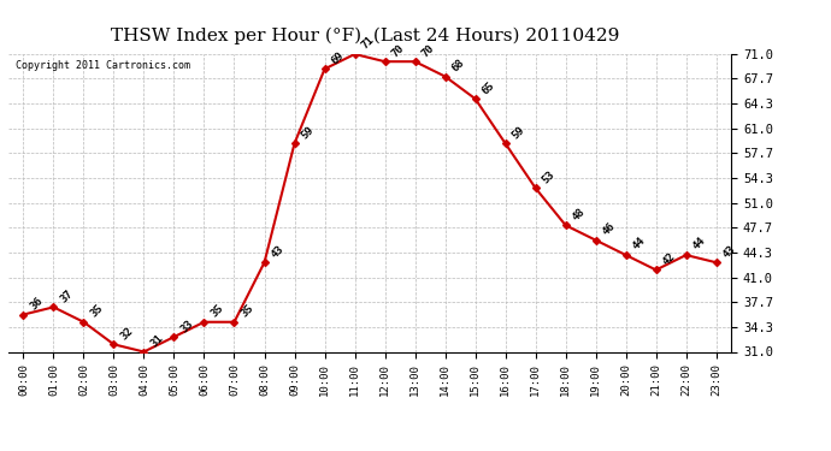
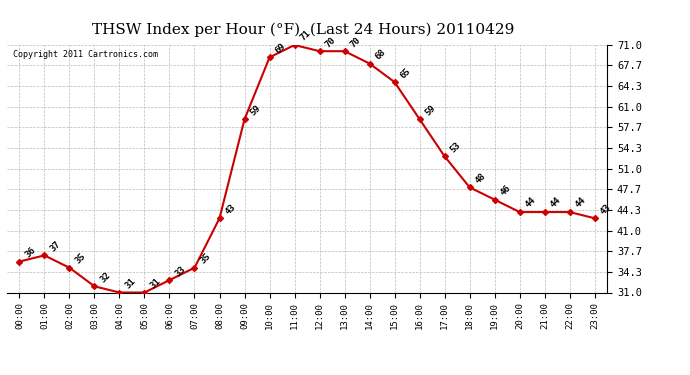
05:00: 33 -> 31
06:00: 35 -> 33
21:00: 42 -> 44
